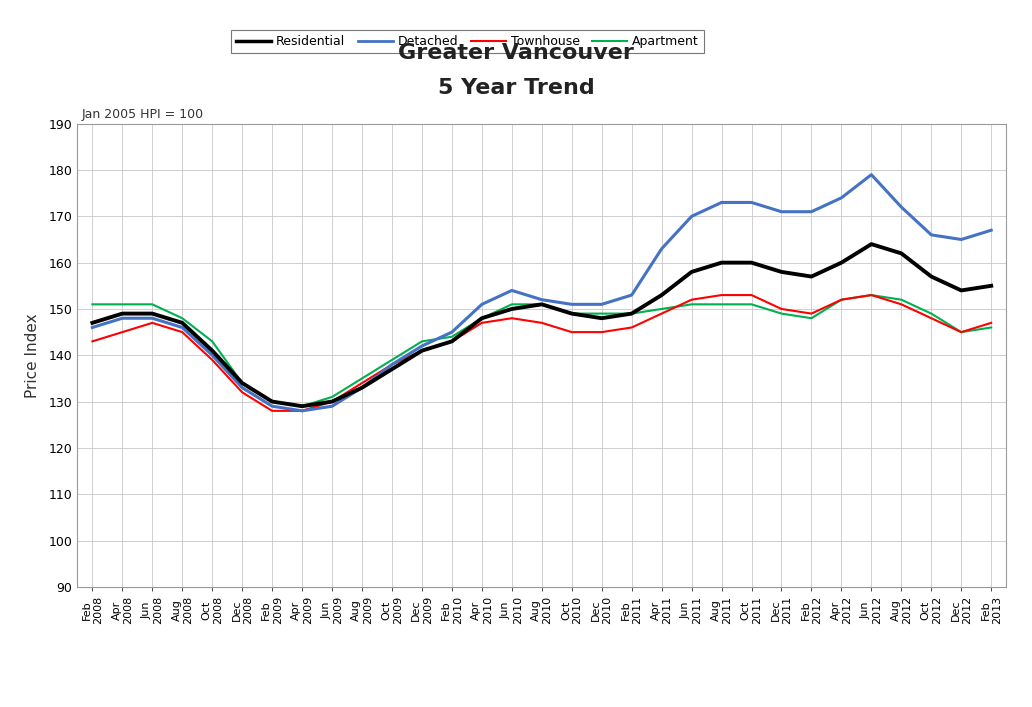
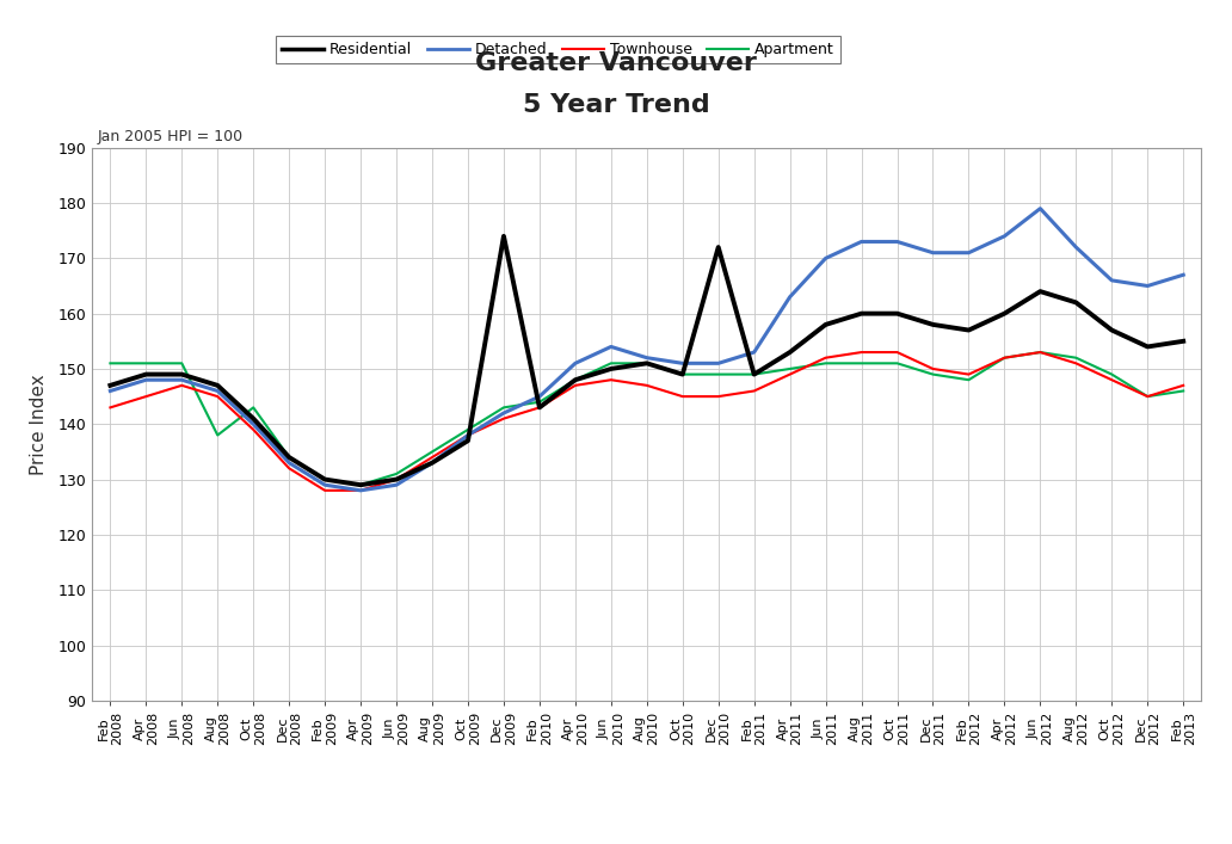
Apartment/Aug 2008: 148 -> 138
Residential/Dec 2009: 141 -> 174
Residential/Dec 2010: 148 -> 172
